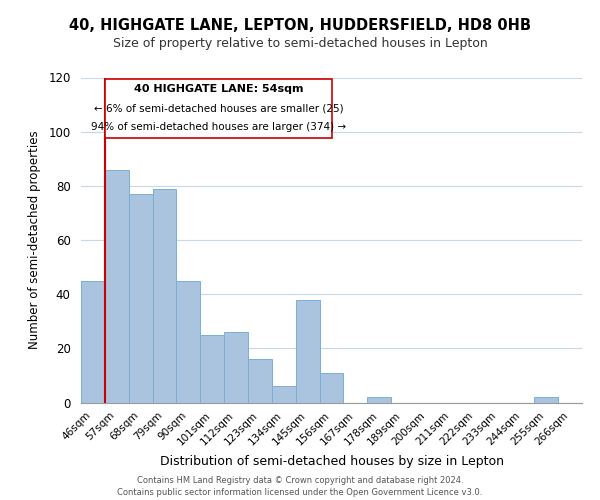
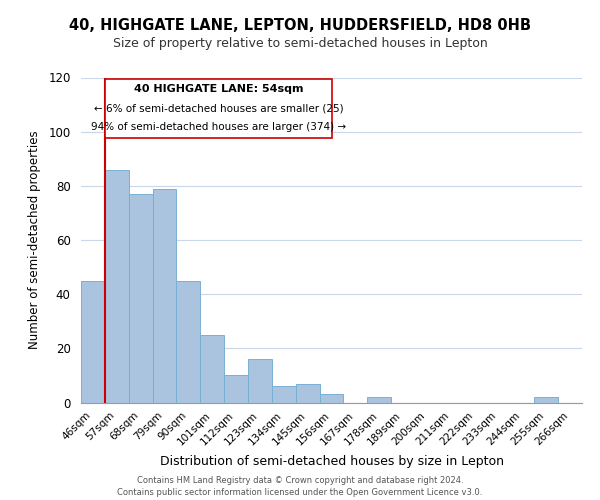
112sqm: 26 -> 10
145sqm: 38 -> 7
156sqm: 11 -> 3
